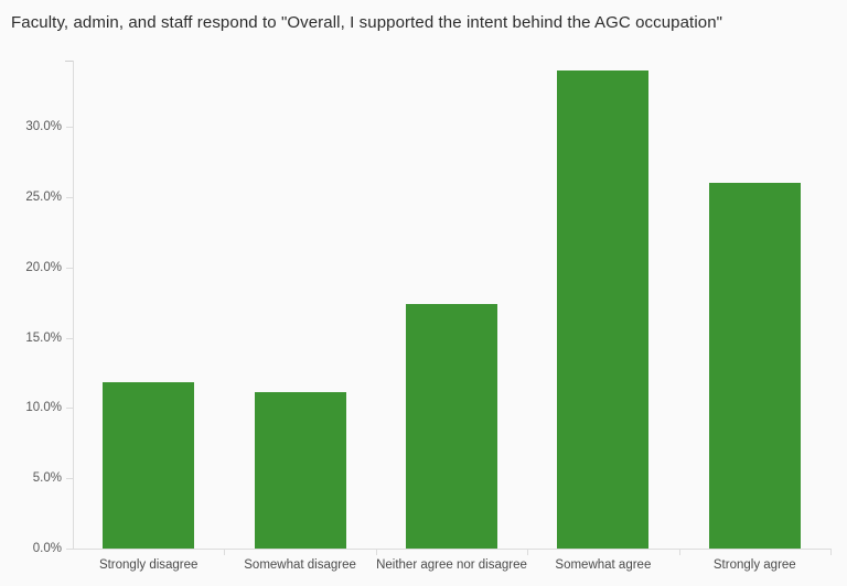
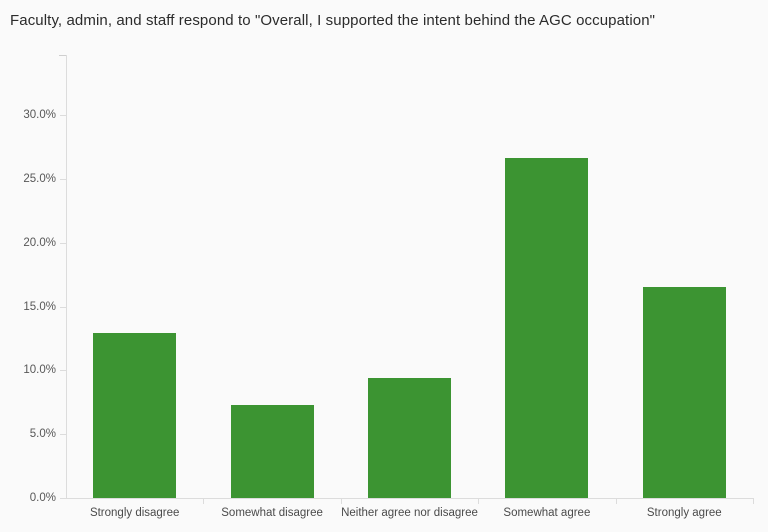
Strongly disagree: 11.8% -> 12.9%
Somewhat disagree: 11.1% -> 7.3%
Neither agree nor disagree: 17.4% -> 9.4%
Somewhat agree: 34.0% -> 26.6%
Strongly agree: 26.0% -> 16.5%
